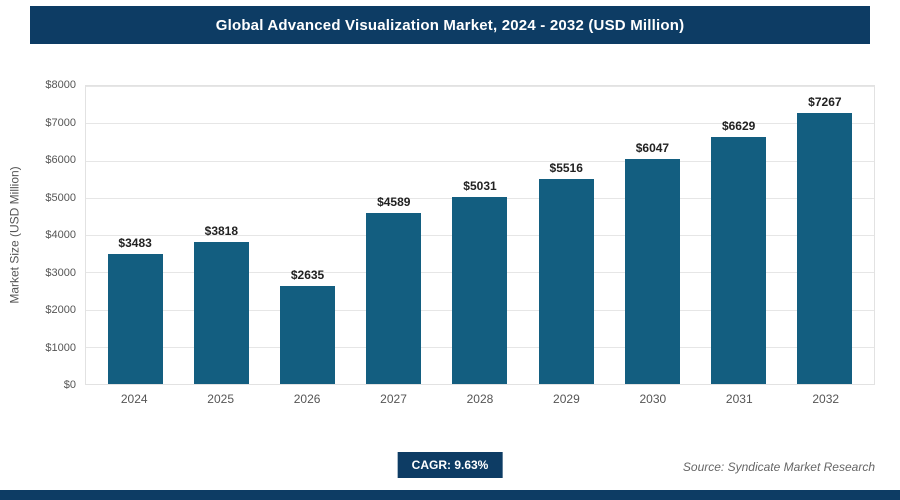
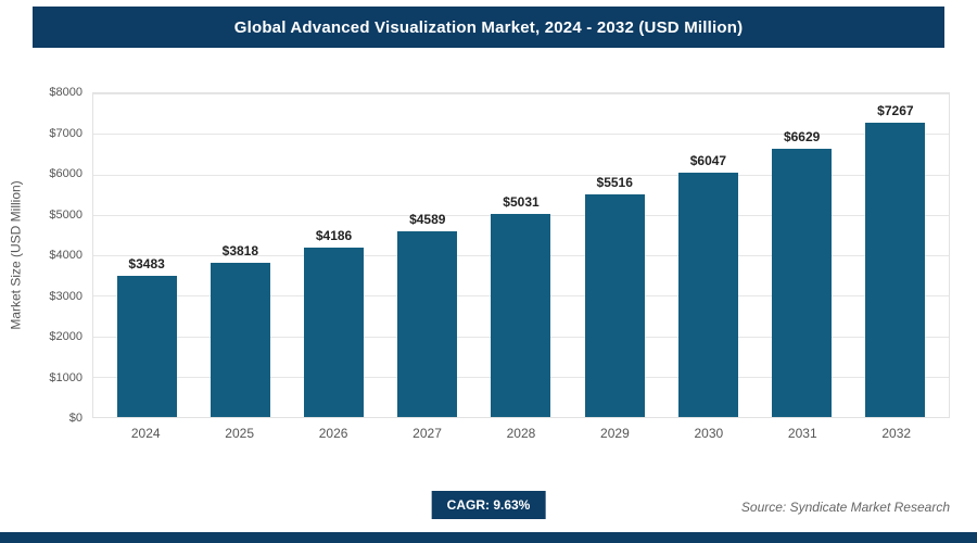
2026: $2635 -> $4186
